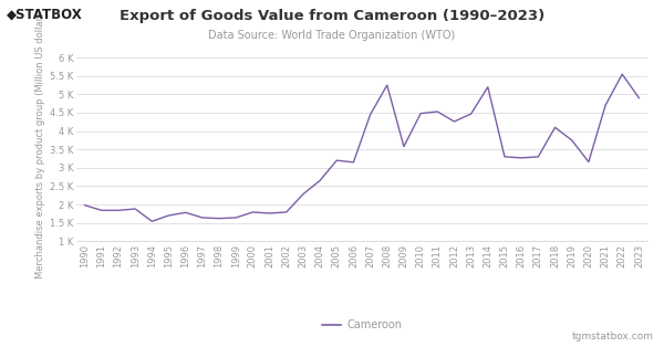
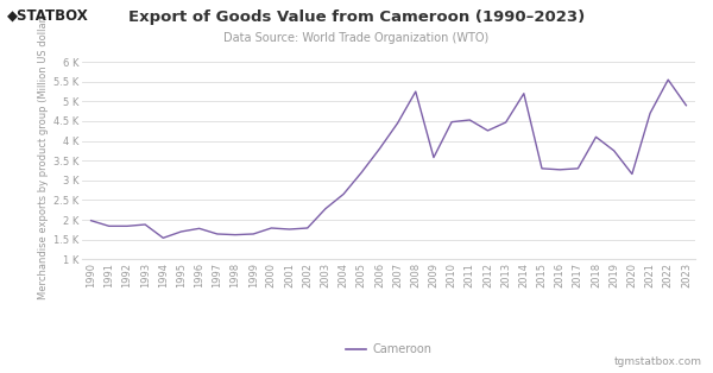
2006: 3.15 K -> 3.80 K
